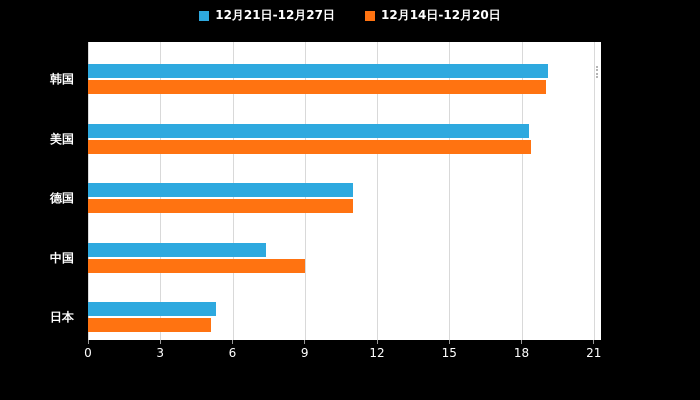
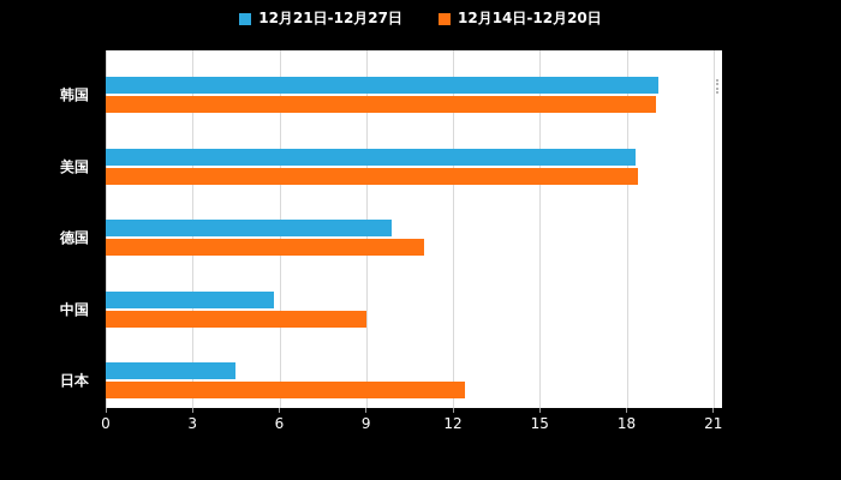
12月21日-12月27日/德国: 11.0 -> 9.9
12月21日-12月27日/中国: 7.4 -> 5.8
12月21日-12月27日/日本: 5.3 -> 4.5
12月14日-12月20日/日本: 5.1 -> 12.4
